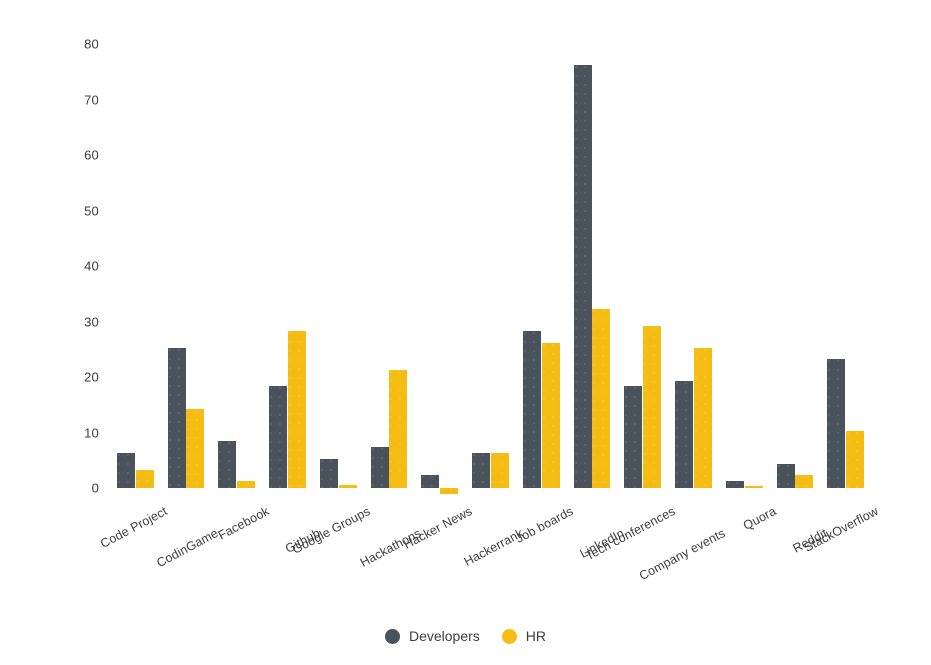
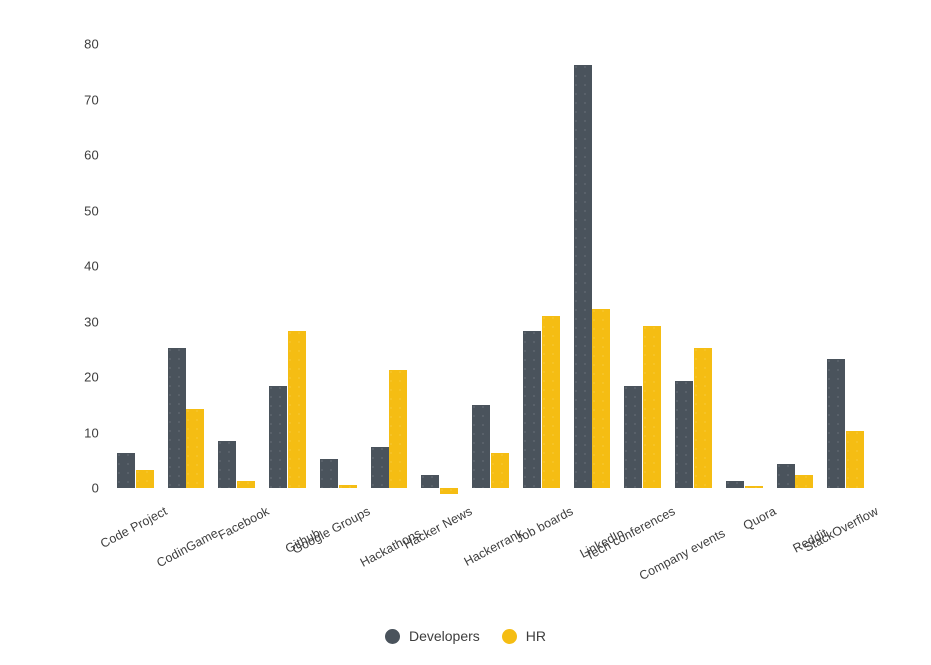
Developers/Hackerrank: 6 -> 15
HR/Job boards: 26 -> 31
